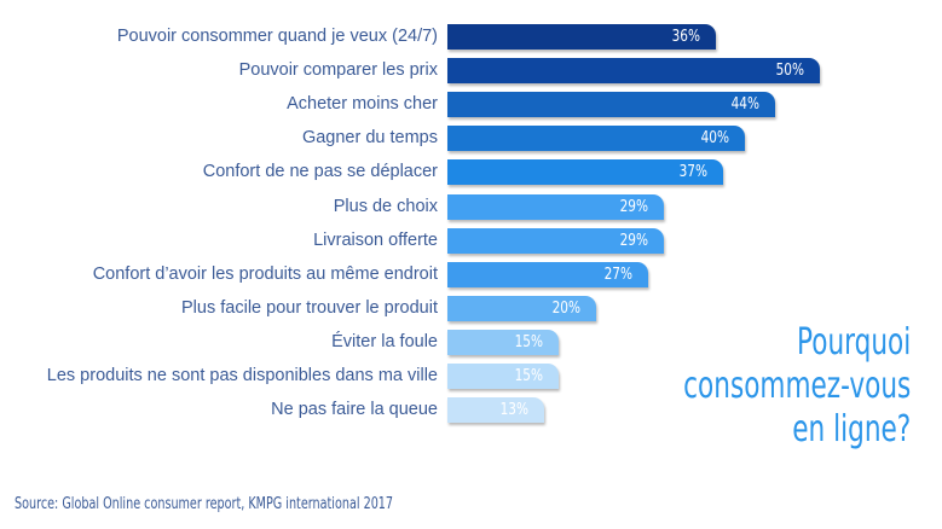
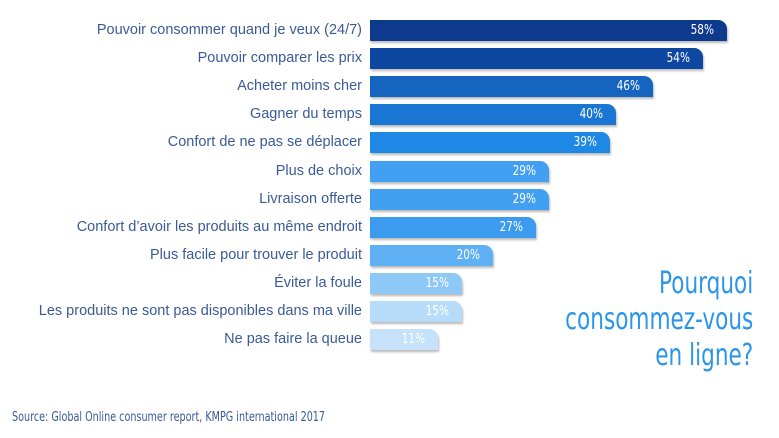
Pouvoir consommer quand je veux (24/7): 36% -> 58%
Pouvoir comparer les prix: 50% -> 54%
Acheter moins cher: 44% -> 46%
Confort de ne pas se déplacer: 37% -> 39%
Ne pas faire la queue: 13% -> 11%
